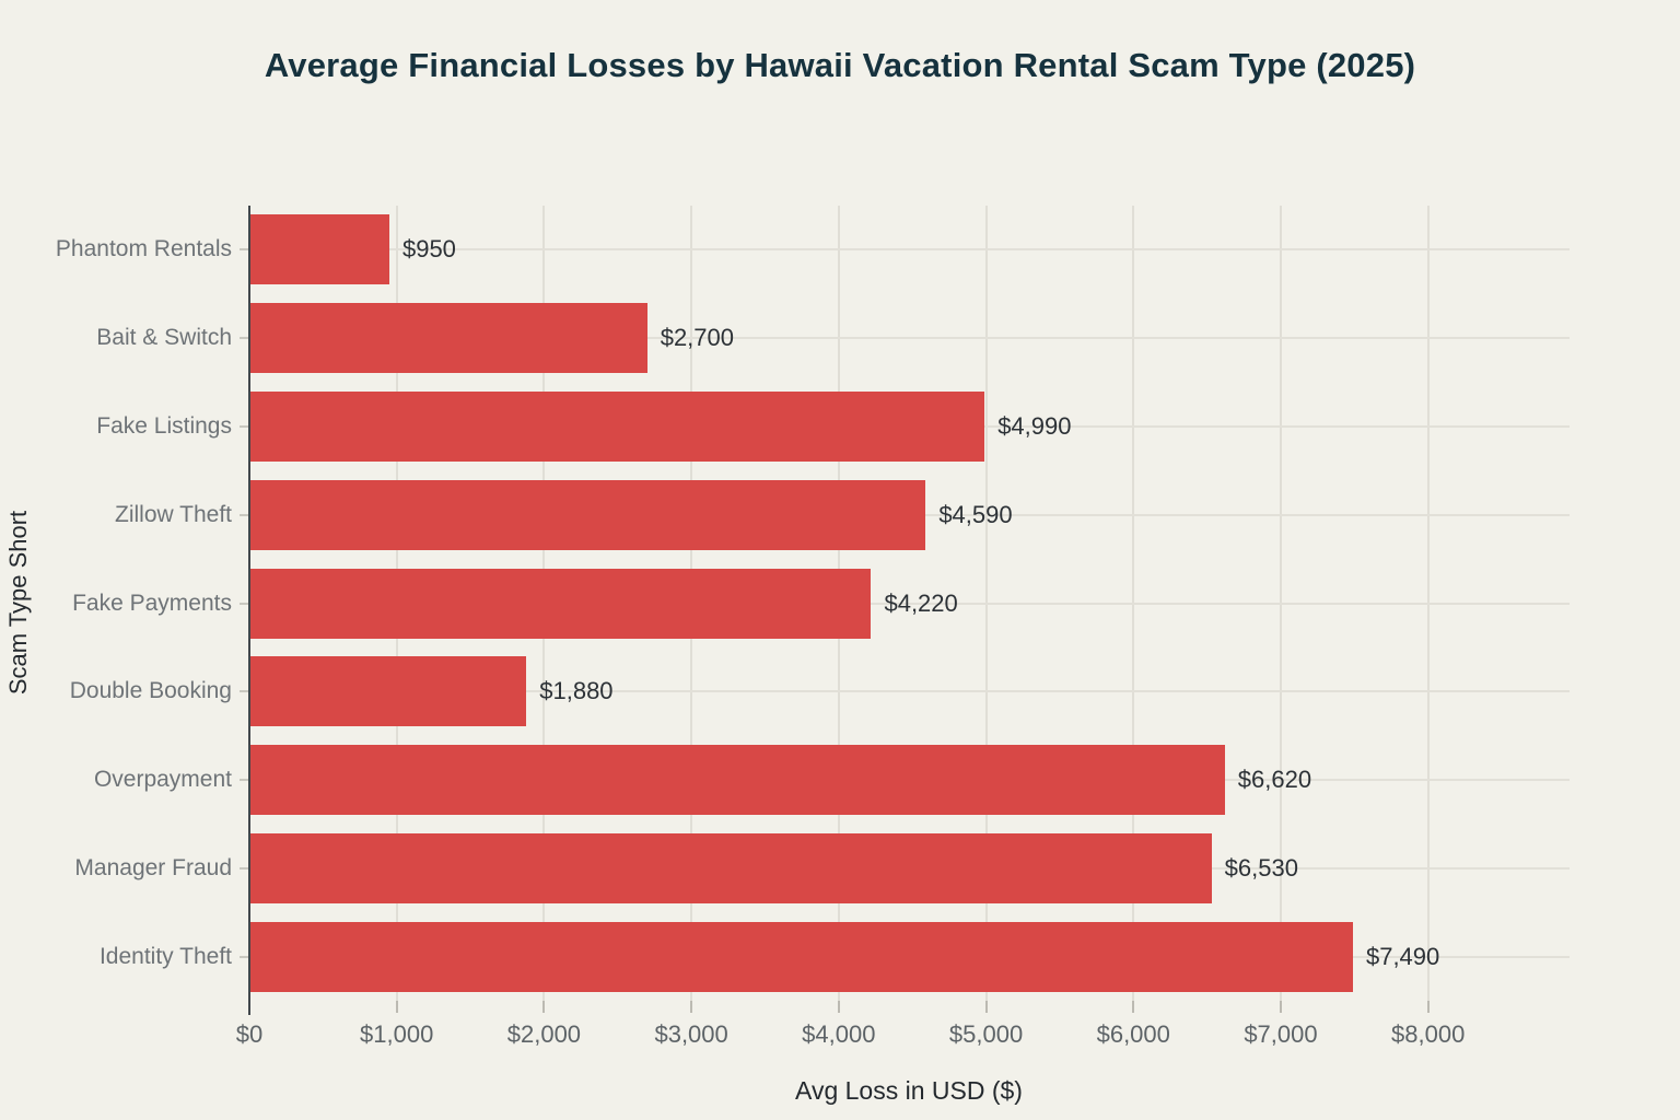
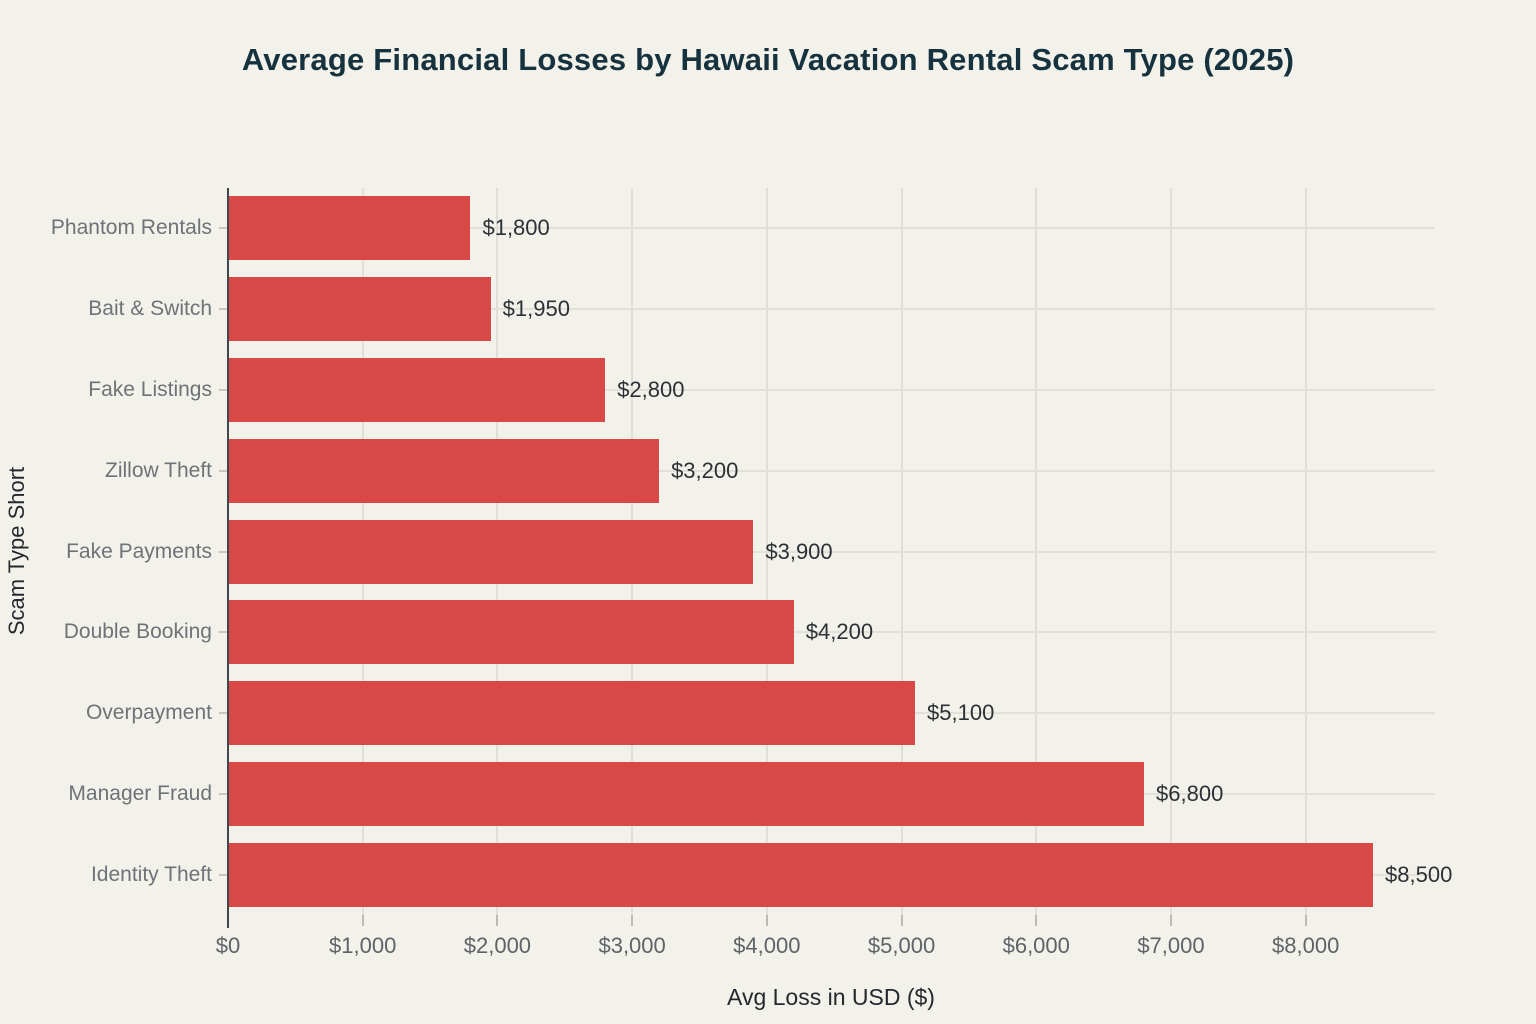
Phantom Rentals: $950 -> $1,800
Bait & Switch: $2,700 -> $1,950
Fake Listings: $4,990 -> $2,800
Zillow Theft: $4,590 -> $3,200
Fake Payments: $4,220 -> $3,900
Double Booking: $1,880 -> $4,200
Overpayment: $6,620 -> $5,100
Manager Fraud: $6,530 -> $6,800
Identity Theft: $7,490 -> $8,500
